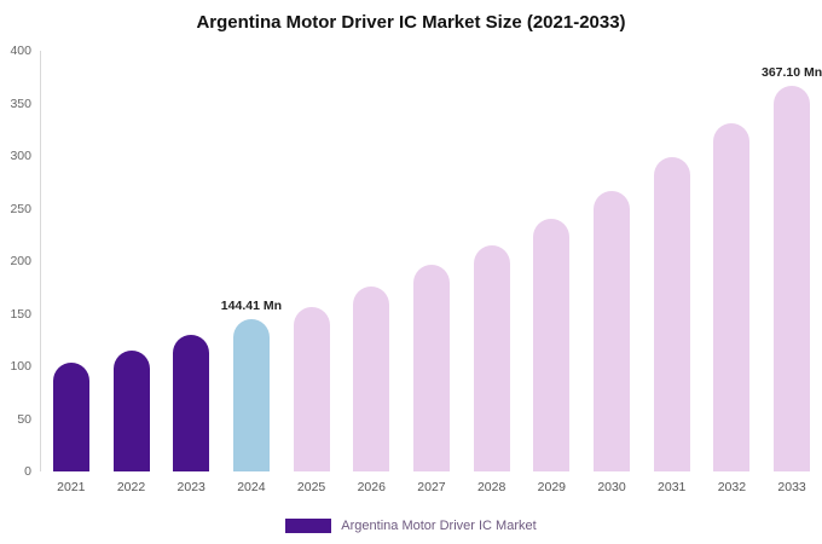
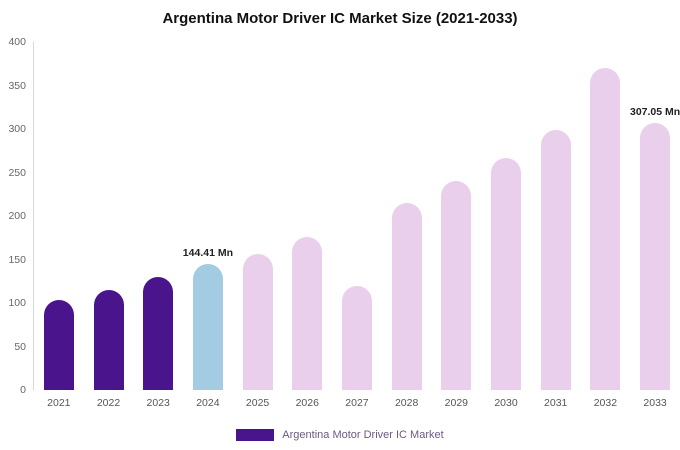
2027: 200 -> 120
2032: 330 -> 370
2033: 367.10 -> 307.05
